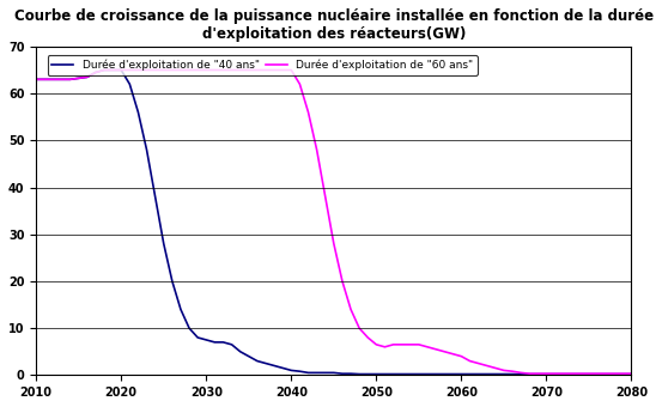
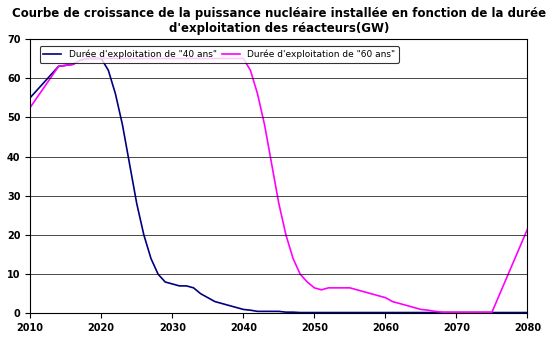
Durée d'exploitation de "40 ans"/2010: 63.0 -> 55.0
Durée d'exploitation de "60 ans"/2010: 63.0 -> 52.5
Durée d'exploitation de "60 ans"/2080: 0.3 -> 21.5
